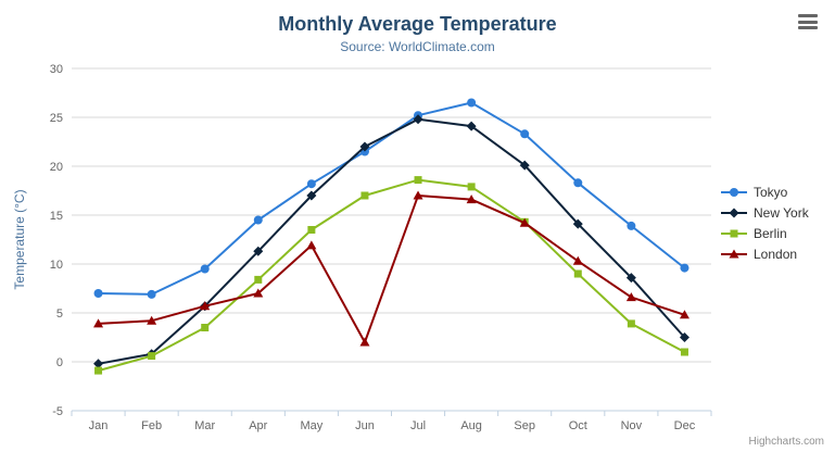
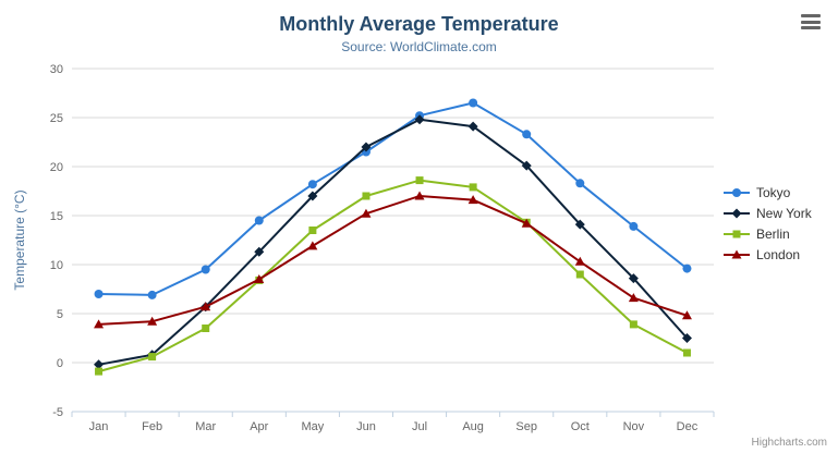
London/Apr: 7 -> 8
London/Jun: 2 -> 15
